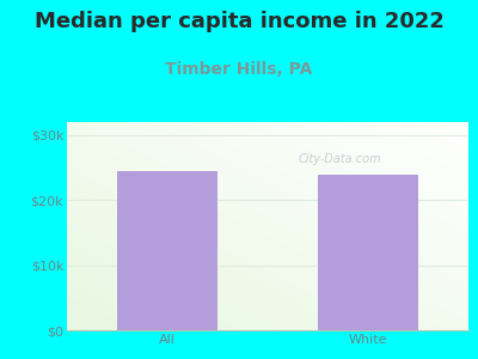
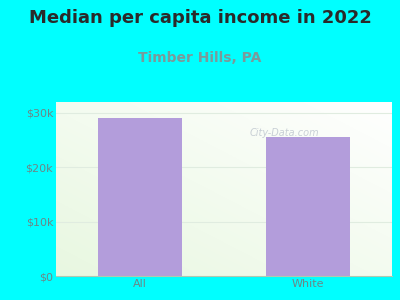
All: $24.5k -> $29.0k
White: $24.0k -> $25.6k
